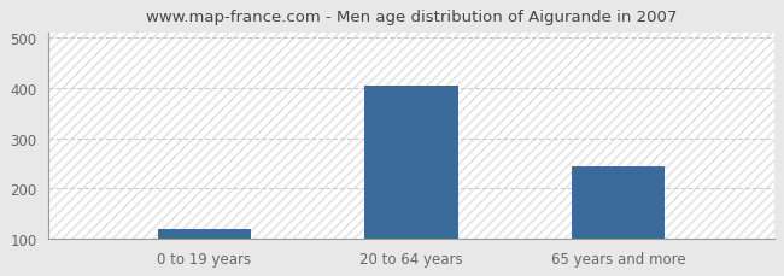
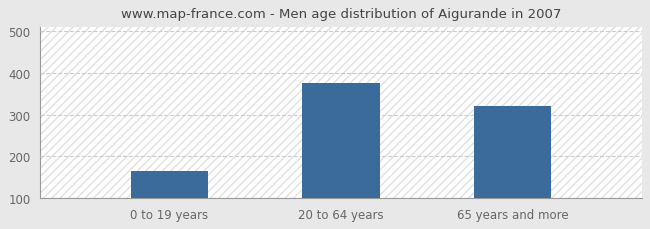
0 to 19 years: 120 -> 165
20 to 64 years: 405 -> 375
65 years and more: 243 -> 320
